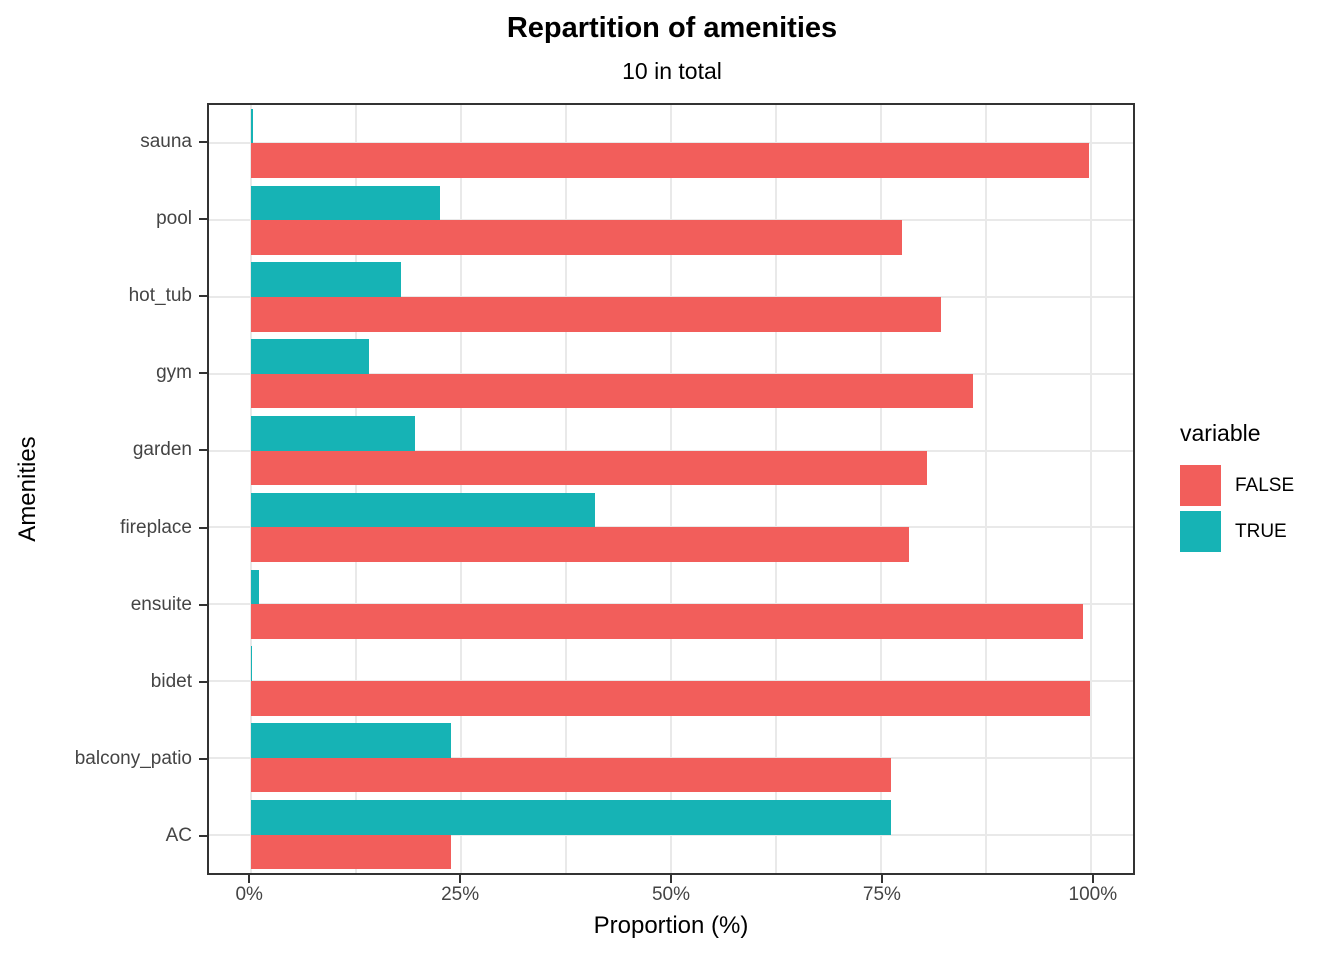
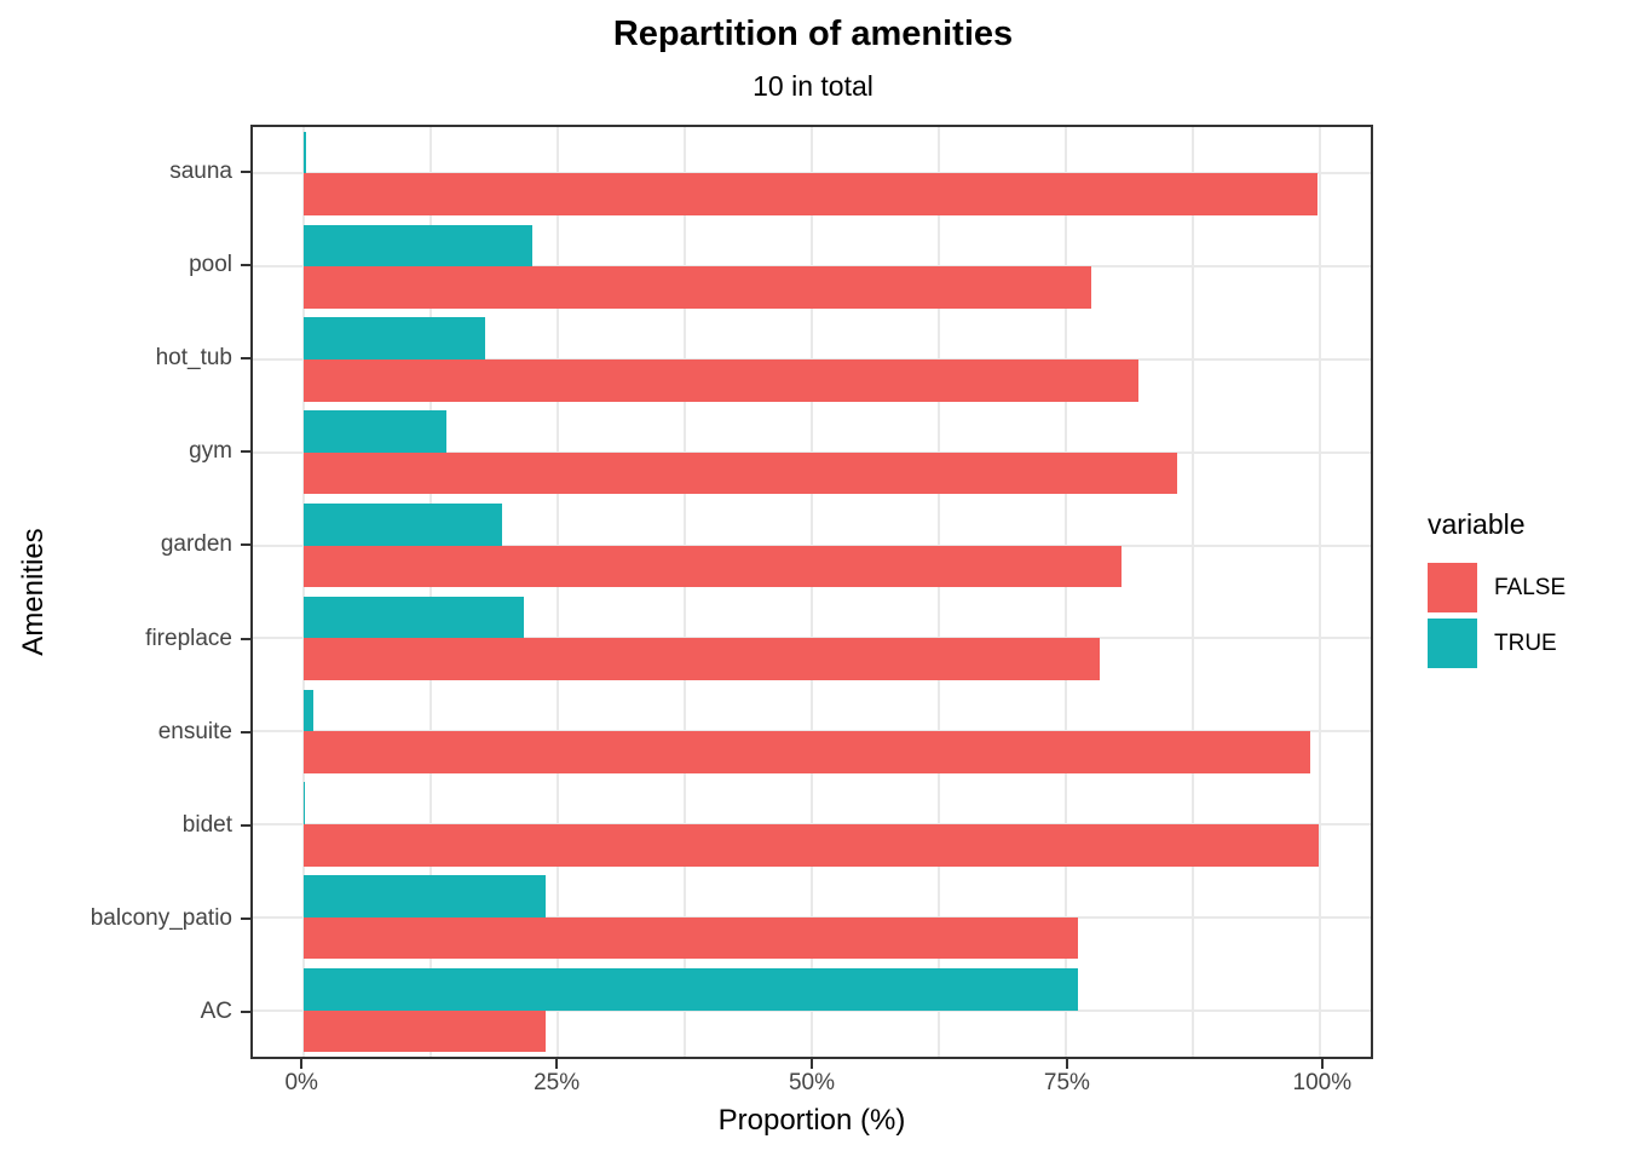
TRUE/fireplace: 41% -> 22%
